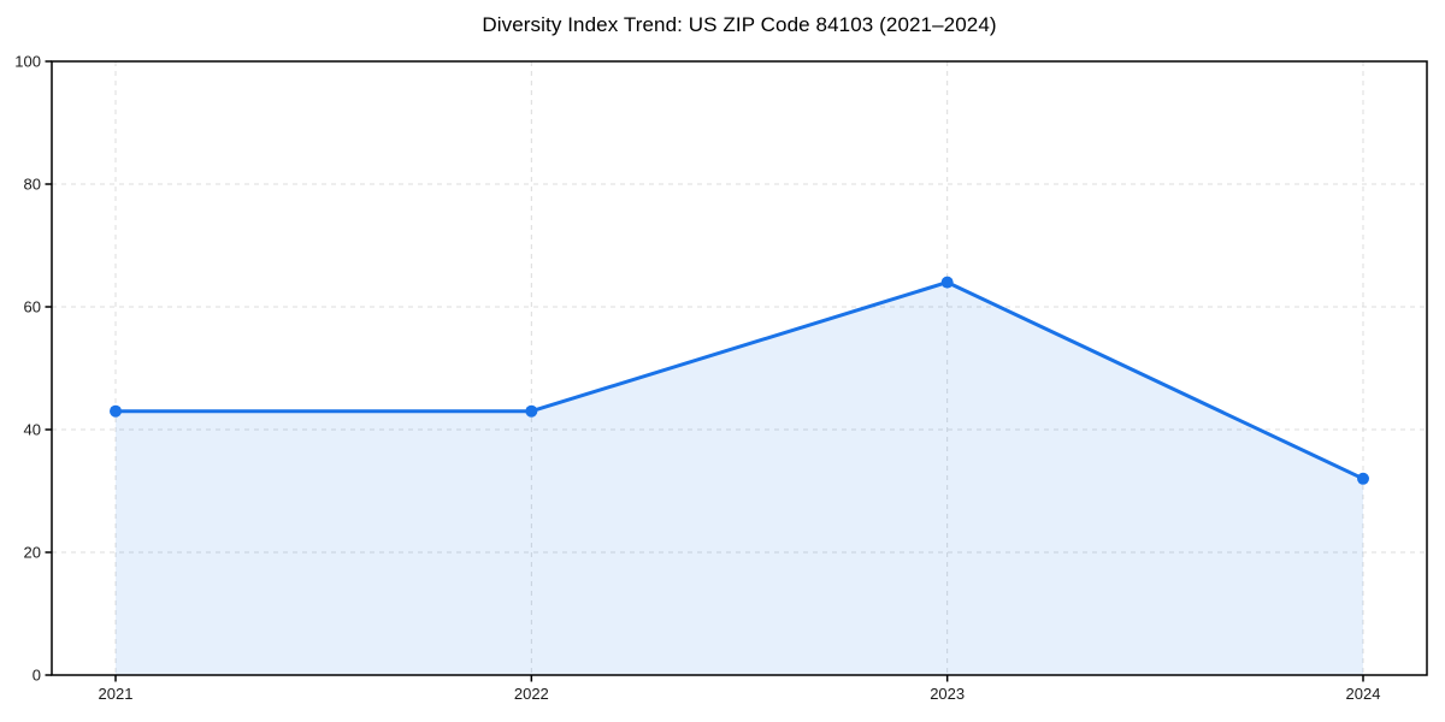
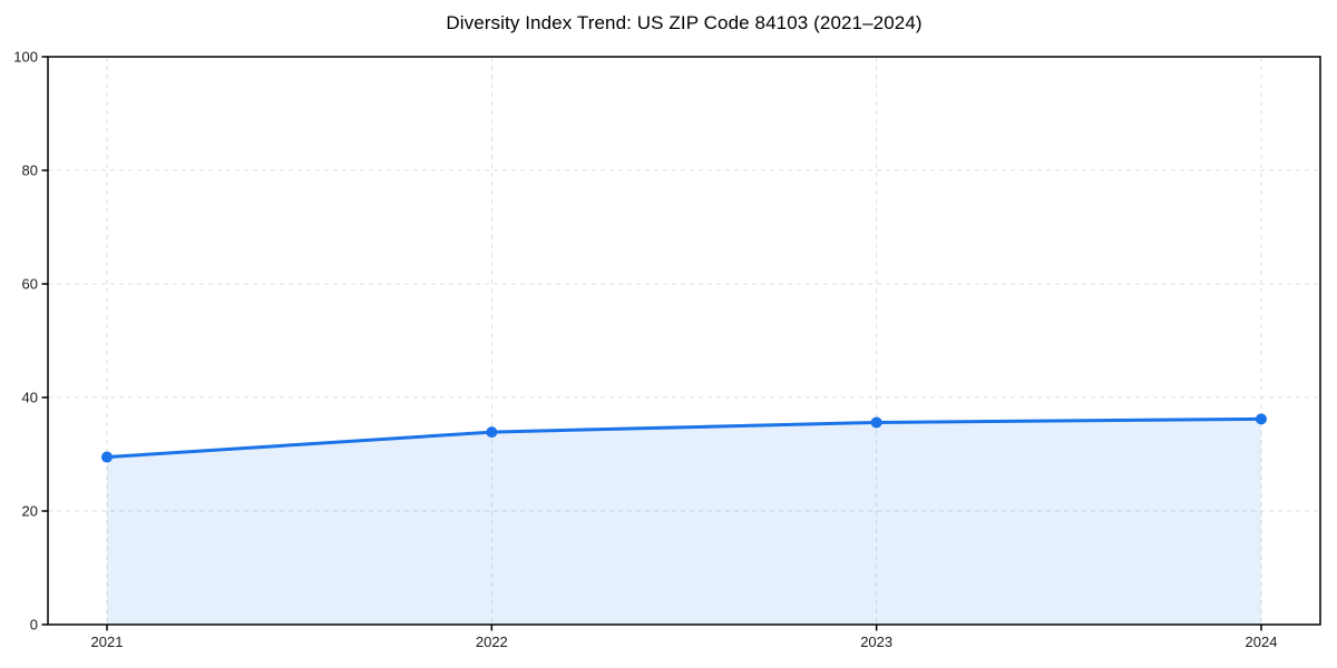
2021: 43 -> 30
2022: 43 -> 34
2023: 64 -> 36
2024: 32 -> 36
